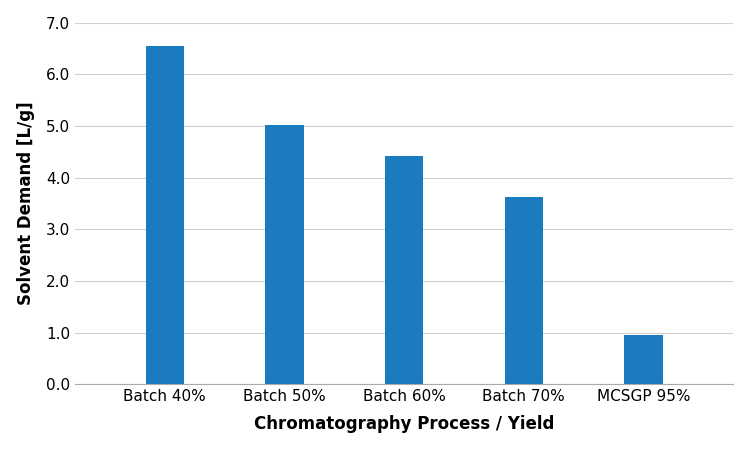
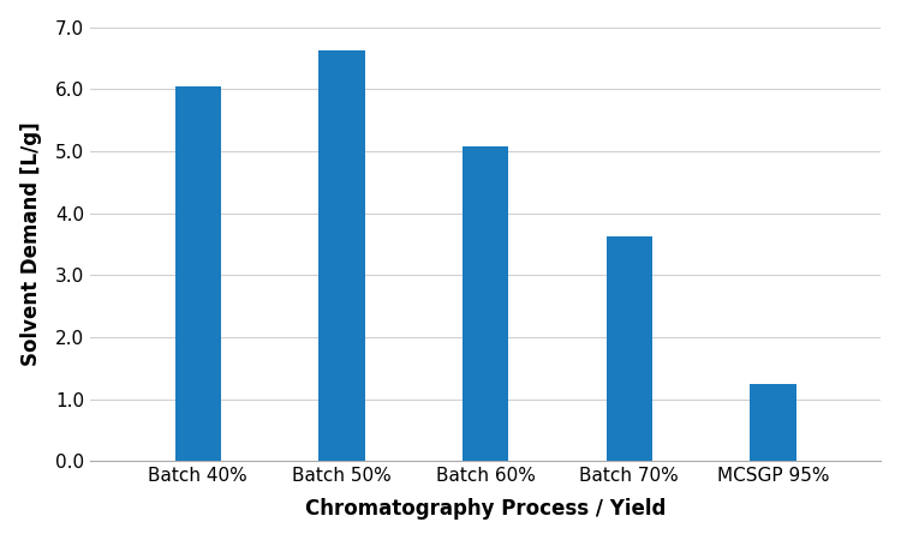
Batch 40%: 6.55 -> 6.04
Batch 50%: 5.02 -> 6.62
Batch 60%: 4.42 -> 5.08
MCSGP 95%: 0.95 -> 1.24
